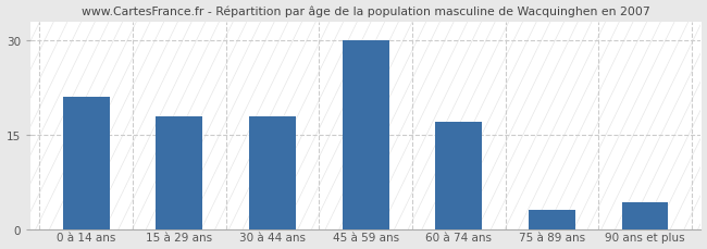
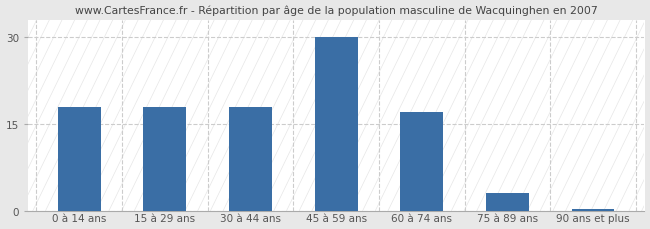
0 à 14 ans: 21.0 -> 18.0
90 ans et plus: 4.2 -> 0.3
